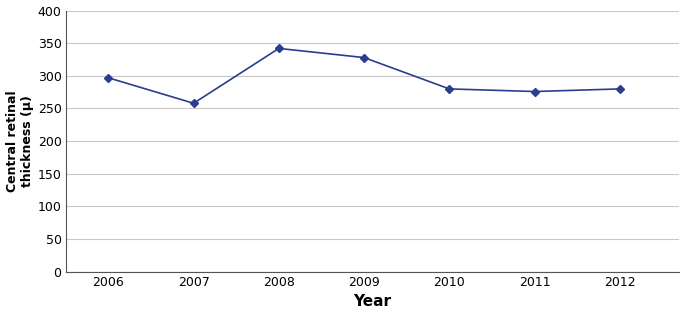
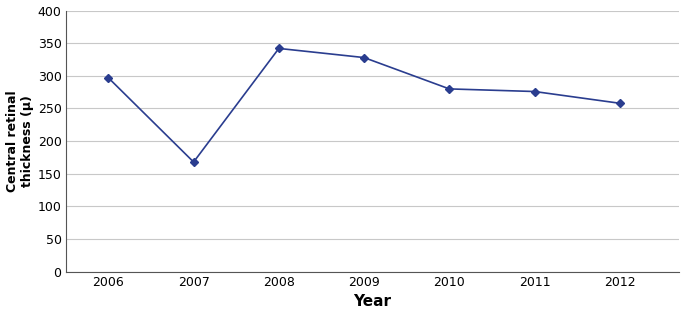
2007: 258 -> 168
2012: 280 -> 258
